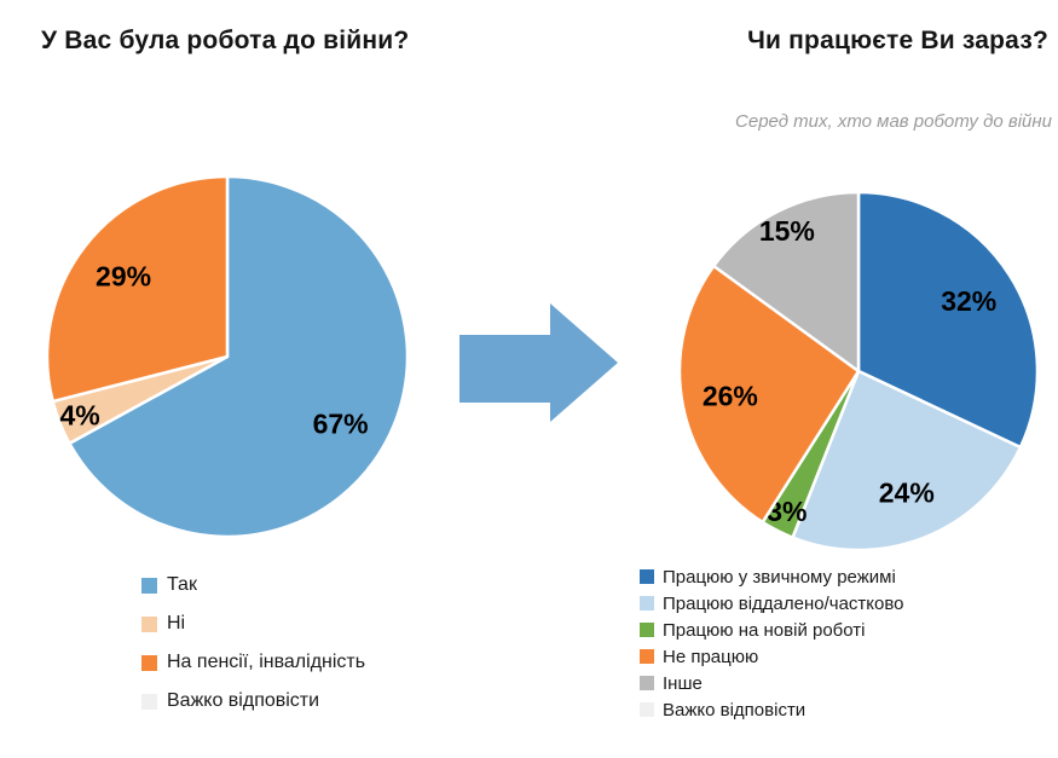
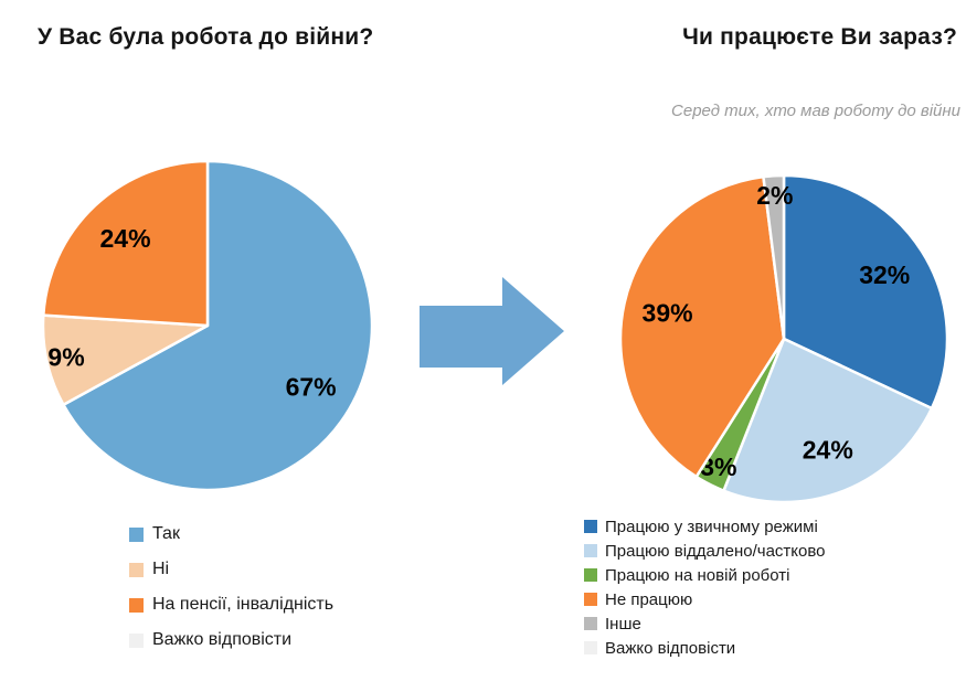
У Вас була робота до війни?/Ні: 4% -> 9%
У Вас була робота до війни?/На пенсії, інвалідність: 29% -> 24%
Чи працюєте Ви зараз?/Не працюю: 26% -> 39%
Чи працюєте Ви зараз?/Інше: 15% -> 2%
